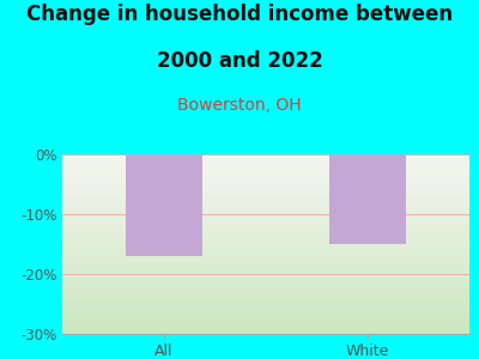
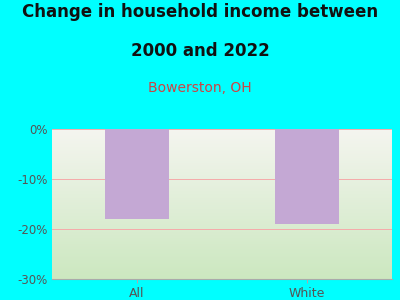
All: -17% -> -18%
White: -15% -> -19%
